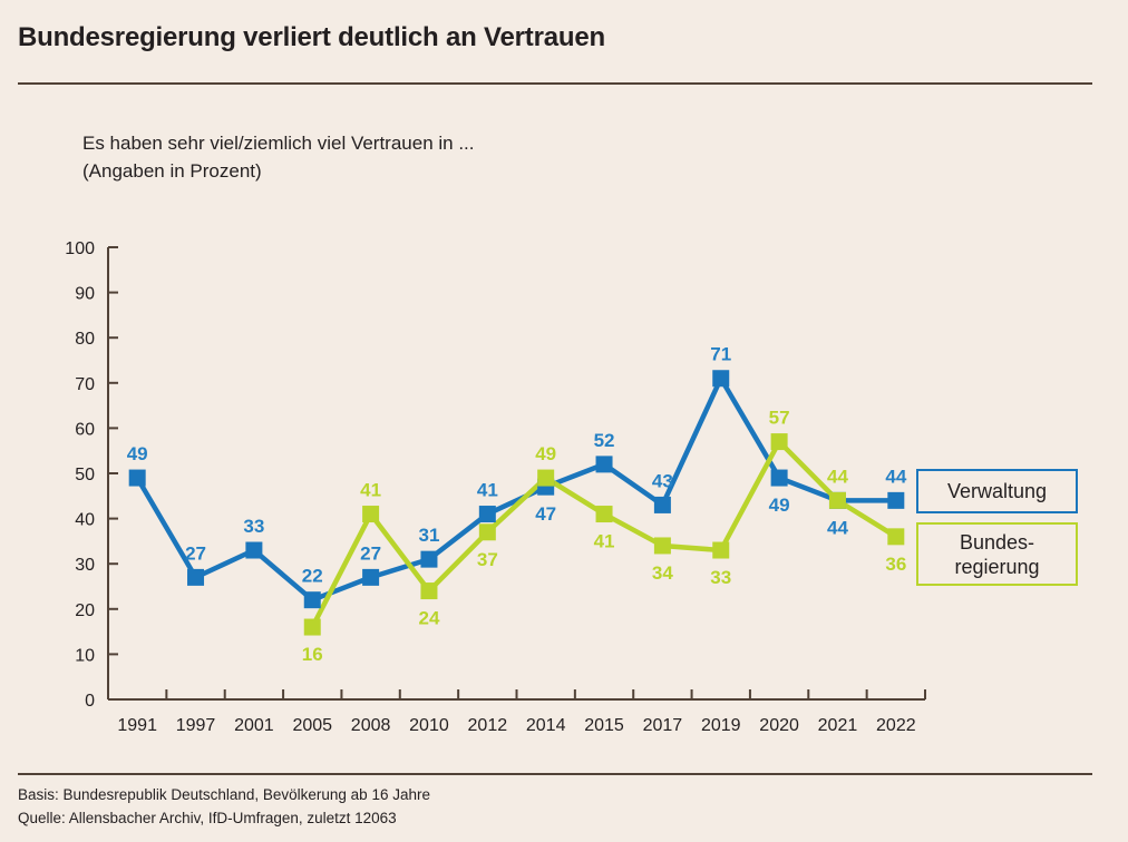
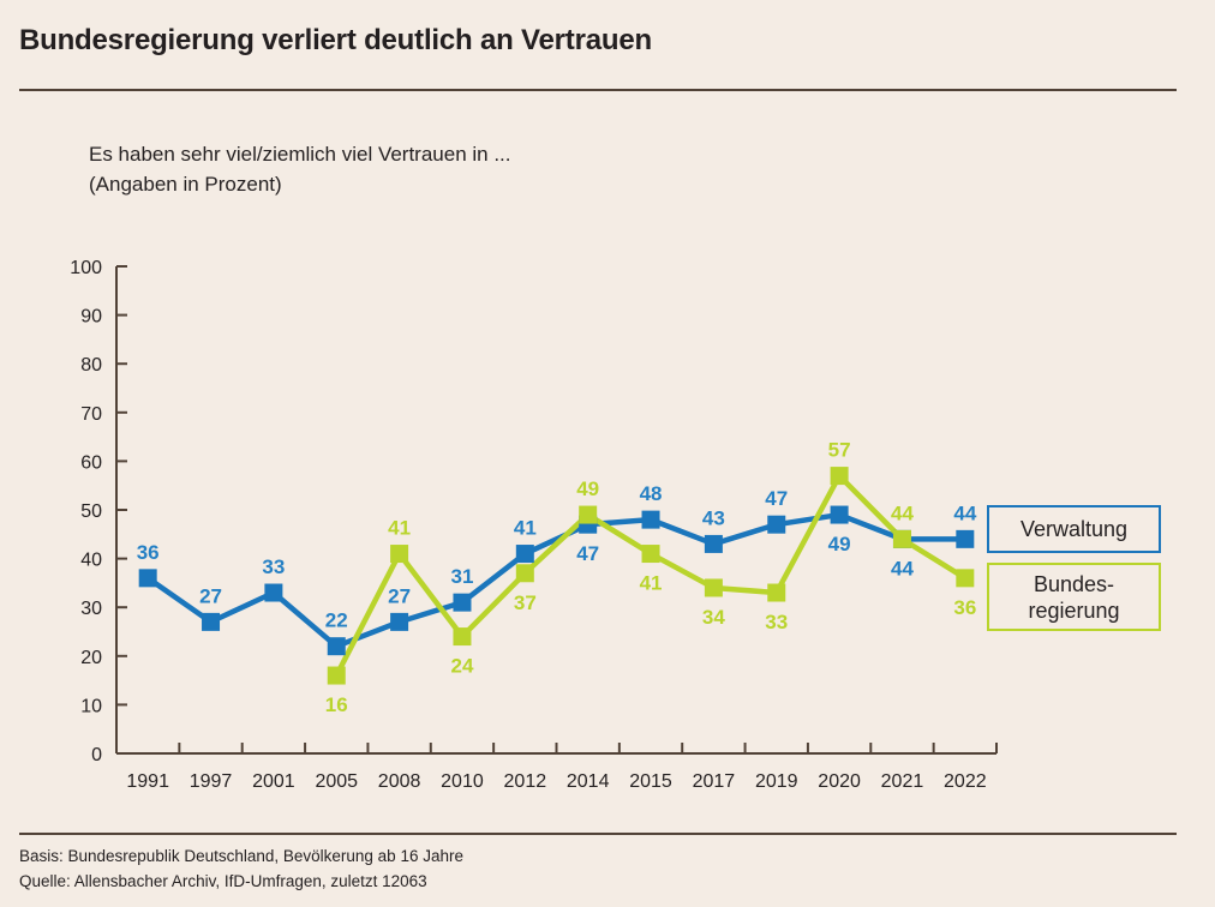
Verwaltung/1991: 49 -> 36
Verwaltung/2015: 52 -> 48
Verwaltung/2019: 71 -> 47
